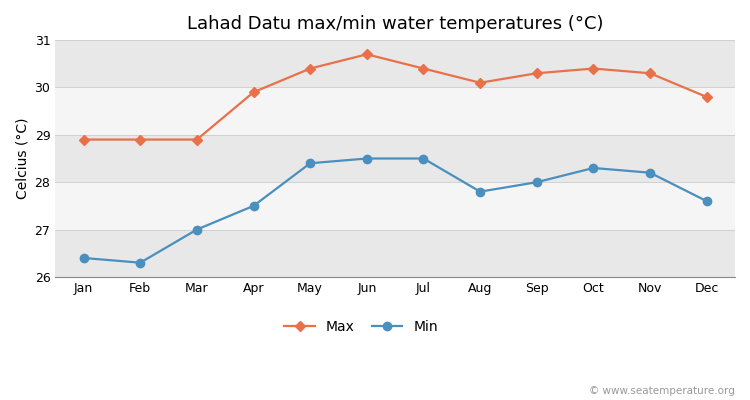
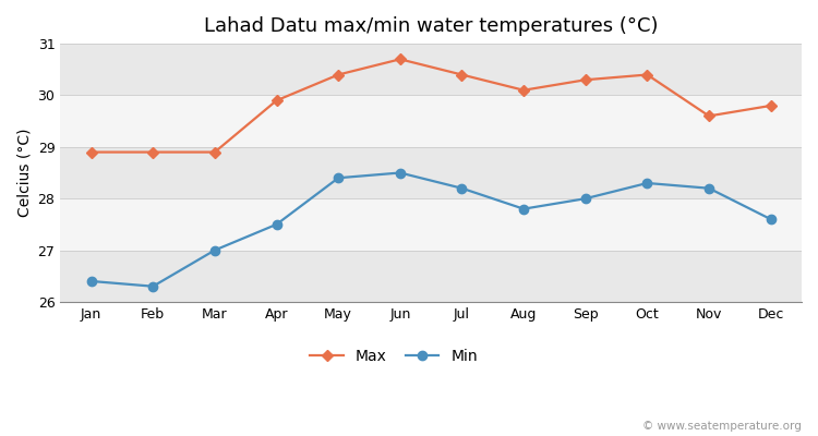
Min/Jul: 28.5 -> 28.2
Max/Nov: 30.3 -> 29.6
